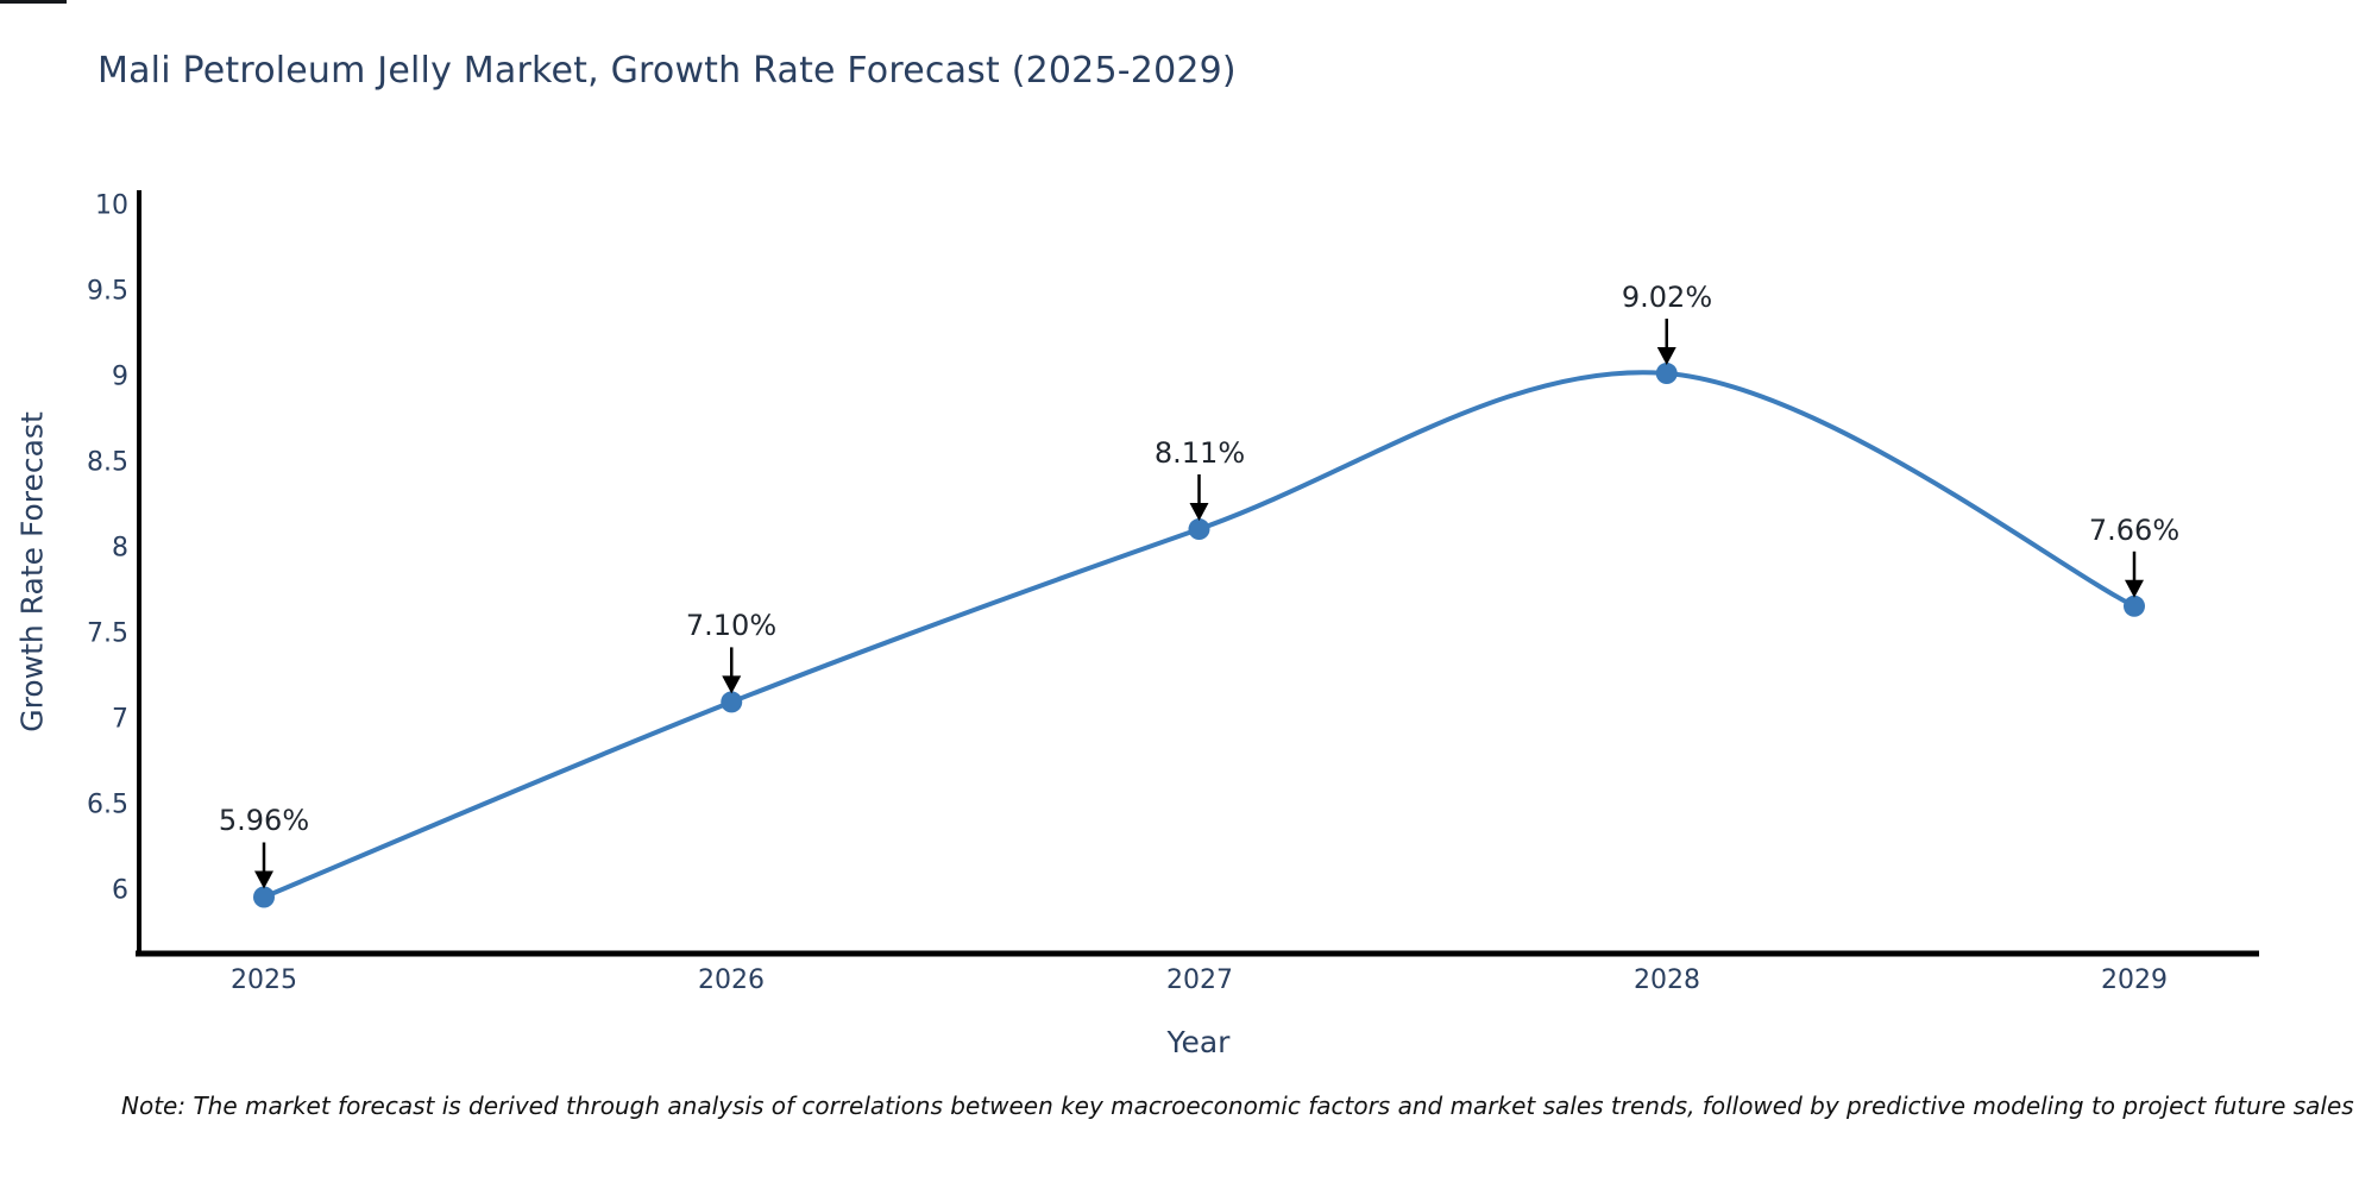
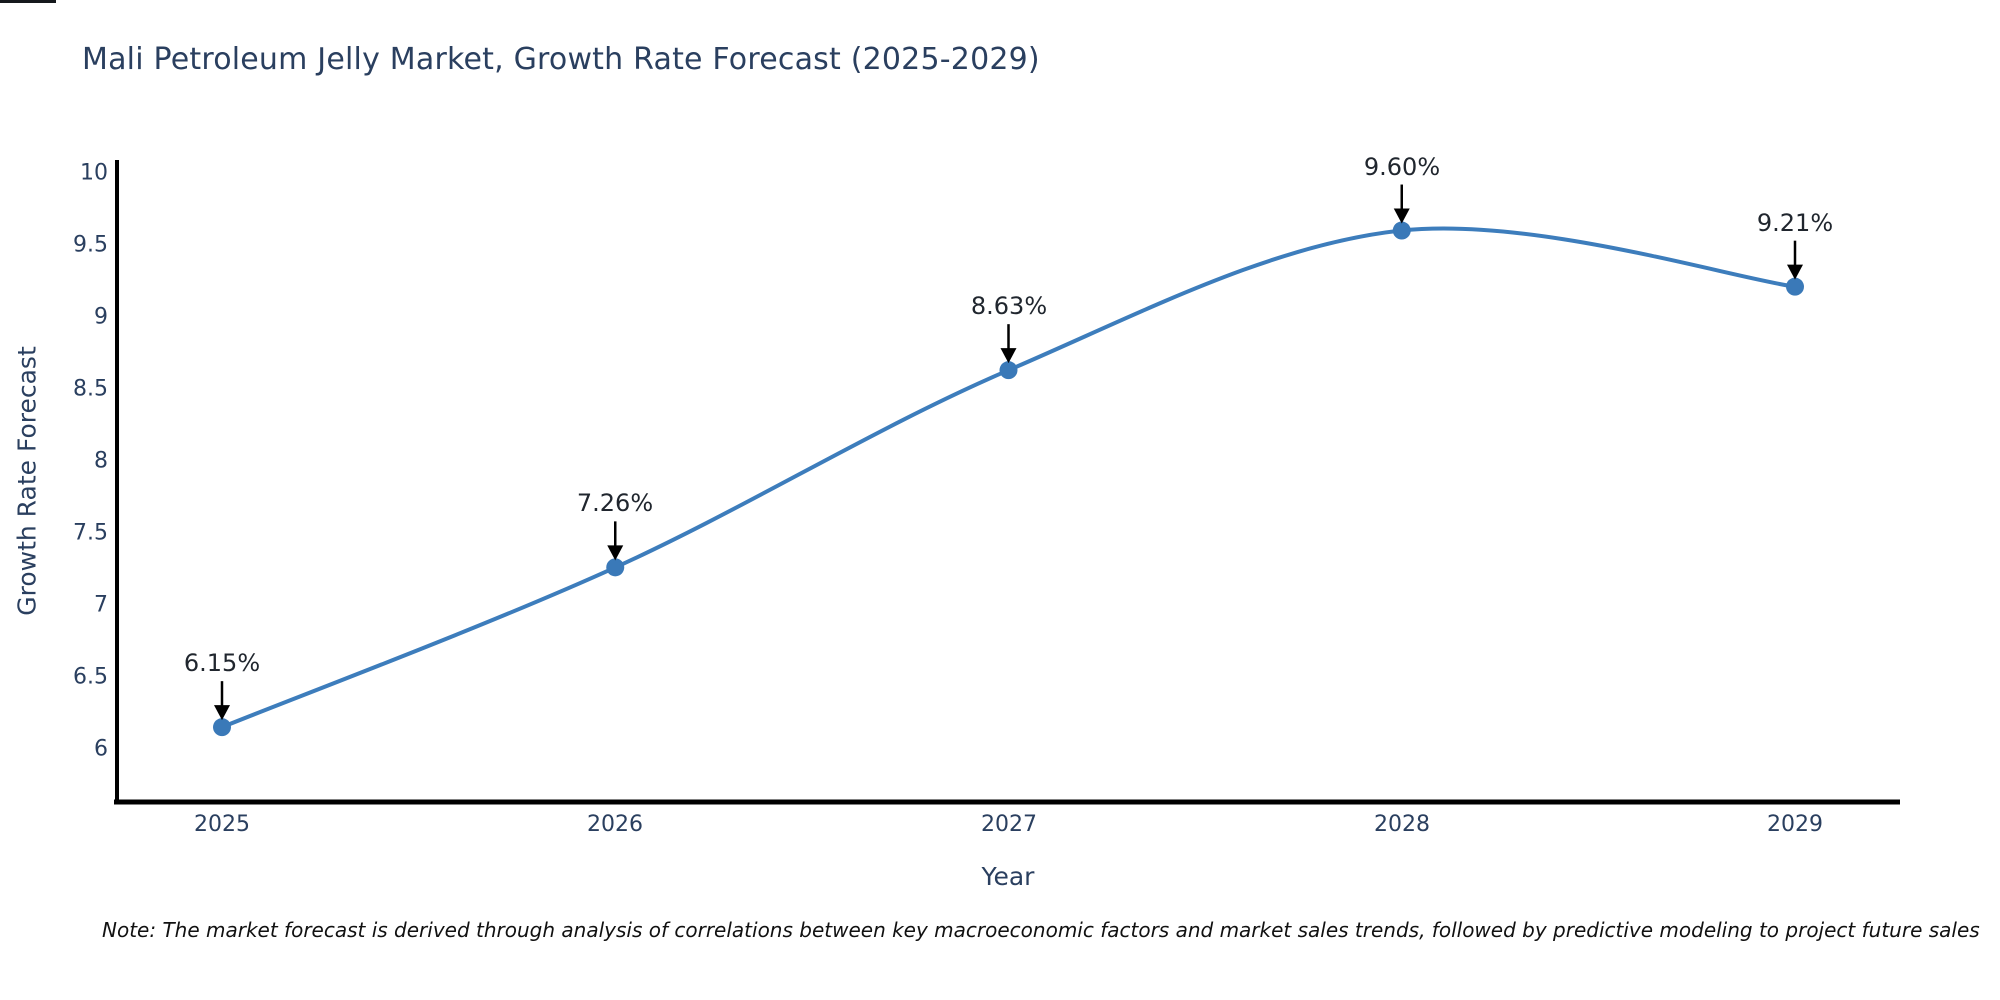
2025: 5.96% -> 6.15%
2026: 7.10% -> 7.26%
2027: 8.11% -> 8.63%
2028: 9.02% -> 9.60%
2029: 7.66% -> 9.21%
